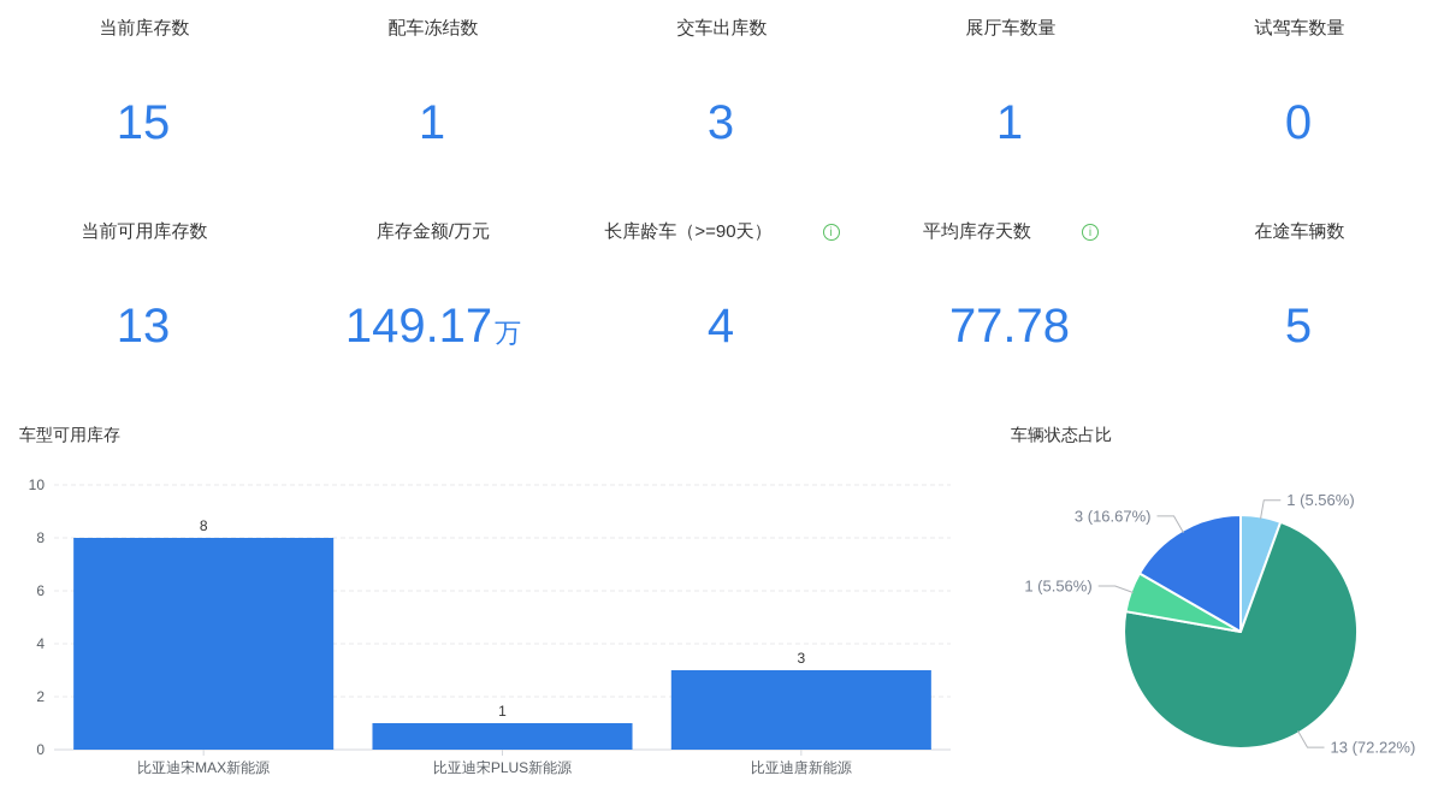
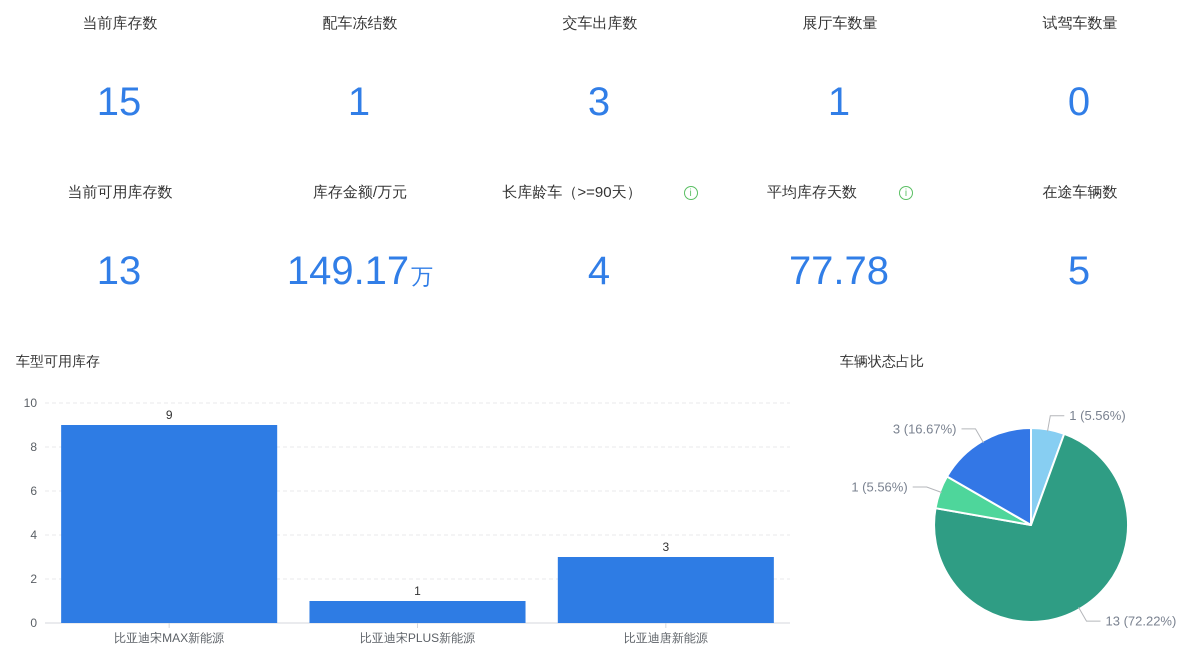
车型可用库存/比亚迪宋MAX新能源: 8 -> 9
